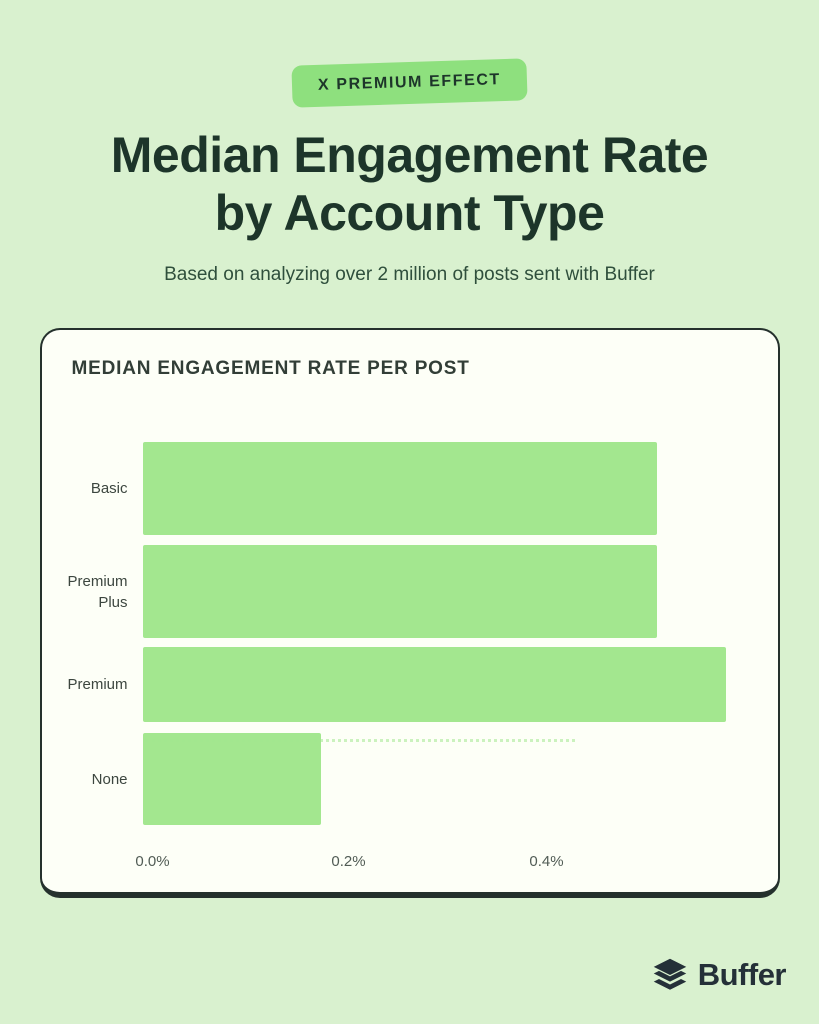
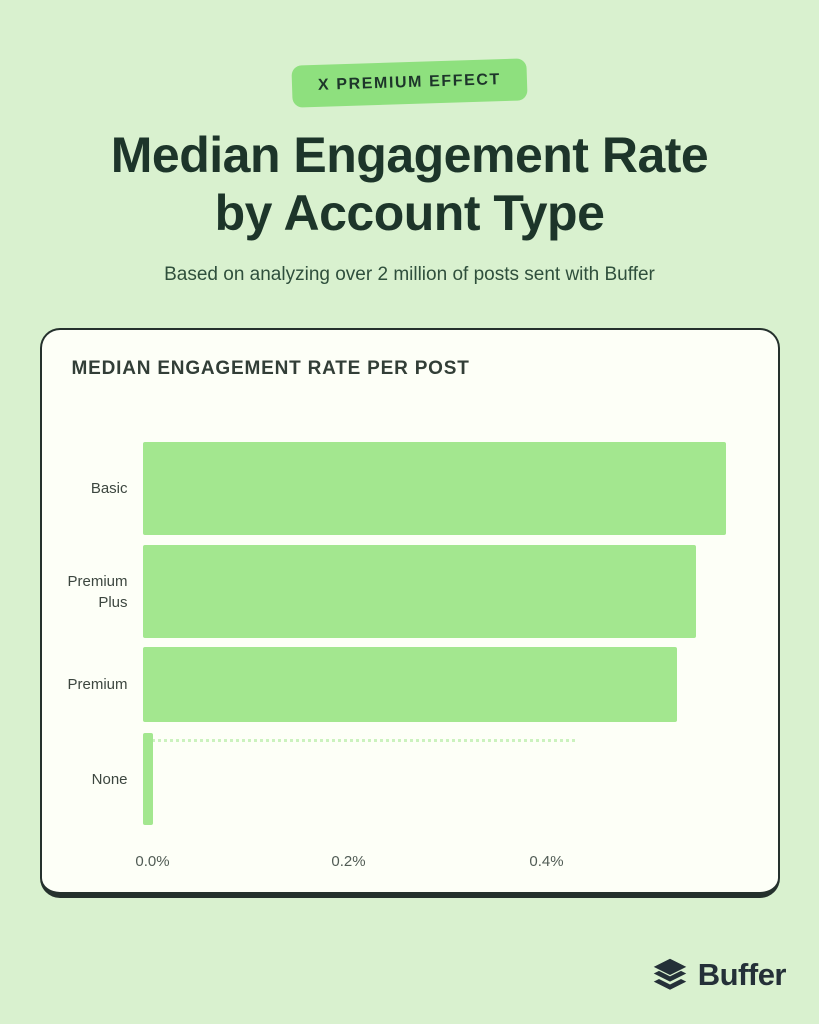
Basic: 0.52% -> 0.59%
Premium Plus: 0.52% -> 0.56%
Premium: 0.59% -> 0.54%
None: 0.18% -> 0.01%
